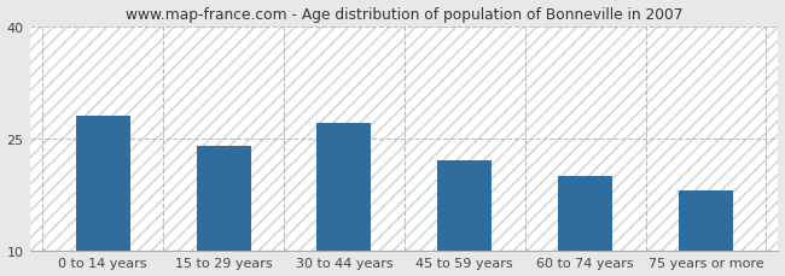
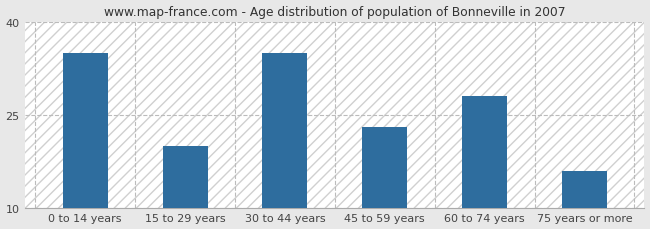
0 to 14 years: 28 -> 35
15 to 29 years: 24 -> 20
30 to 44 years: 27 -> 35
45 to 59 years: 22 -> 23
60 to 74 years: 20 -> 28
75 years or more: 18 -> 16
